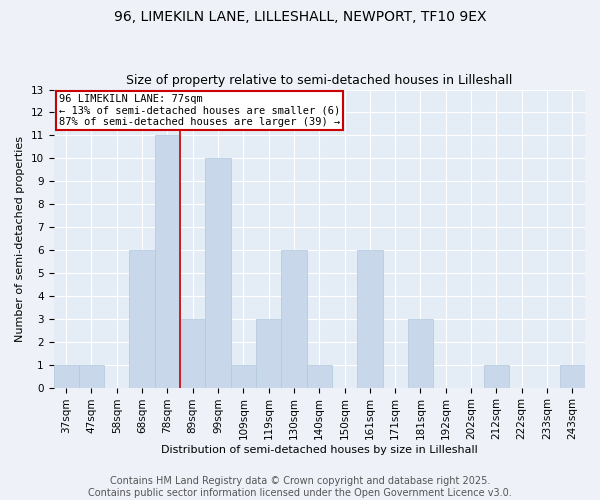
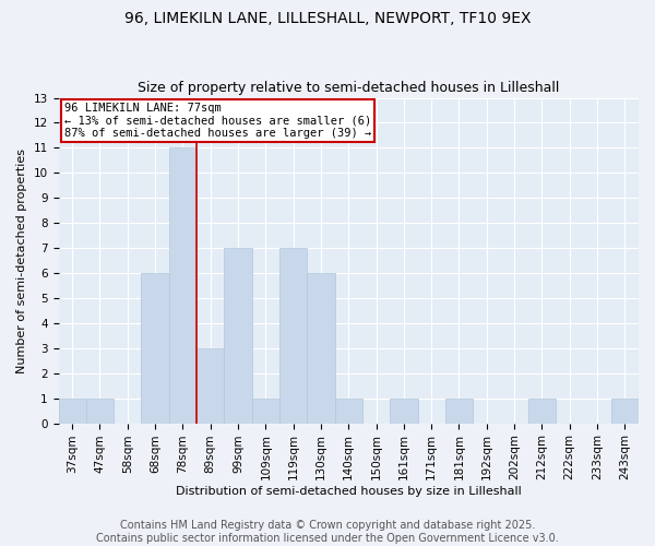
99sqm: 10 -> 7
119sqm: 3 -> 7
161sqm: 6 -> 1
181sqm: 3 -> 1
